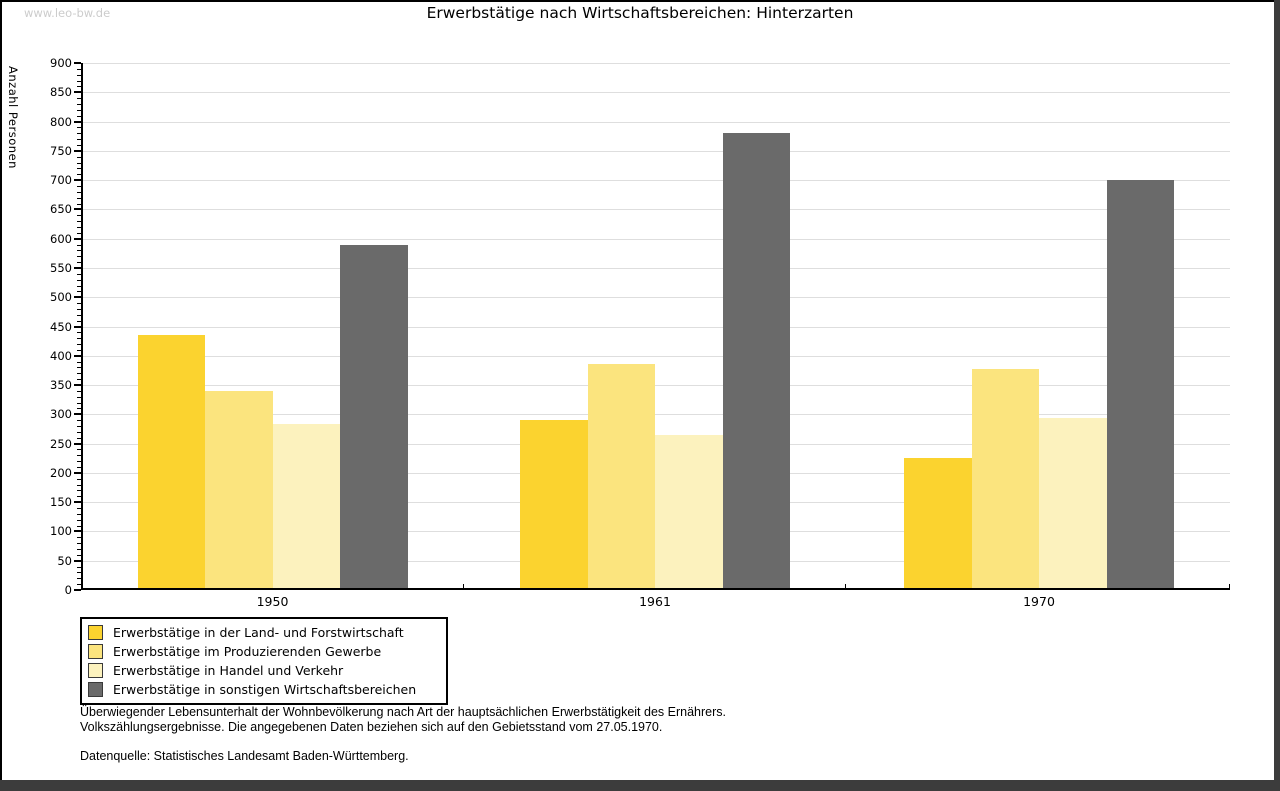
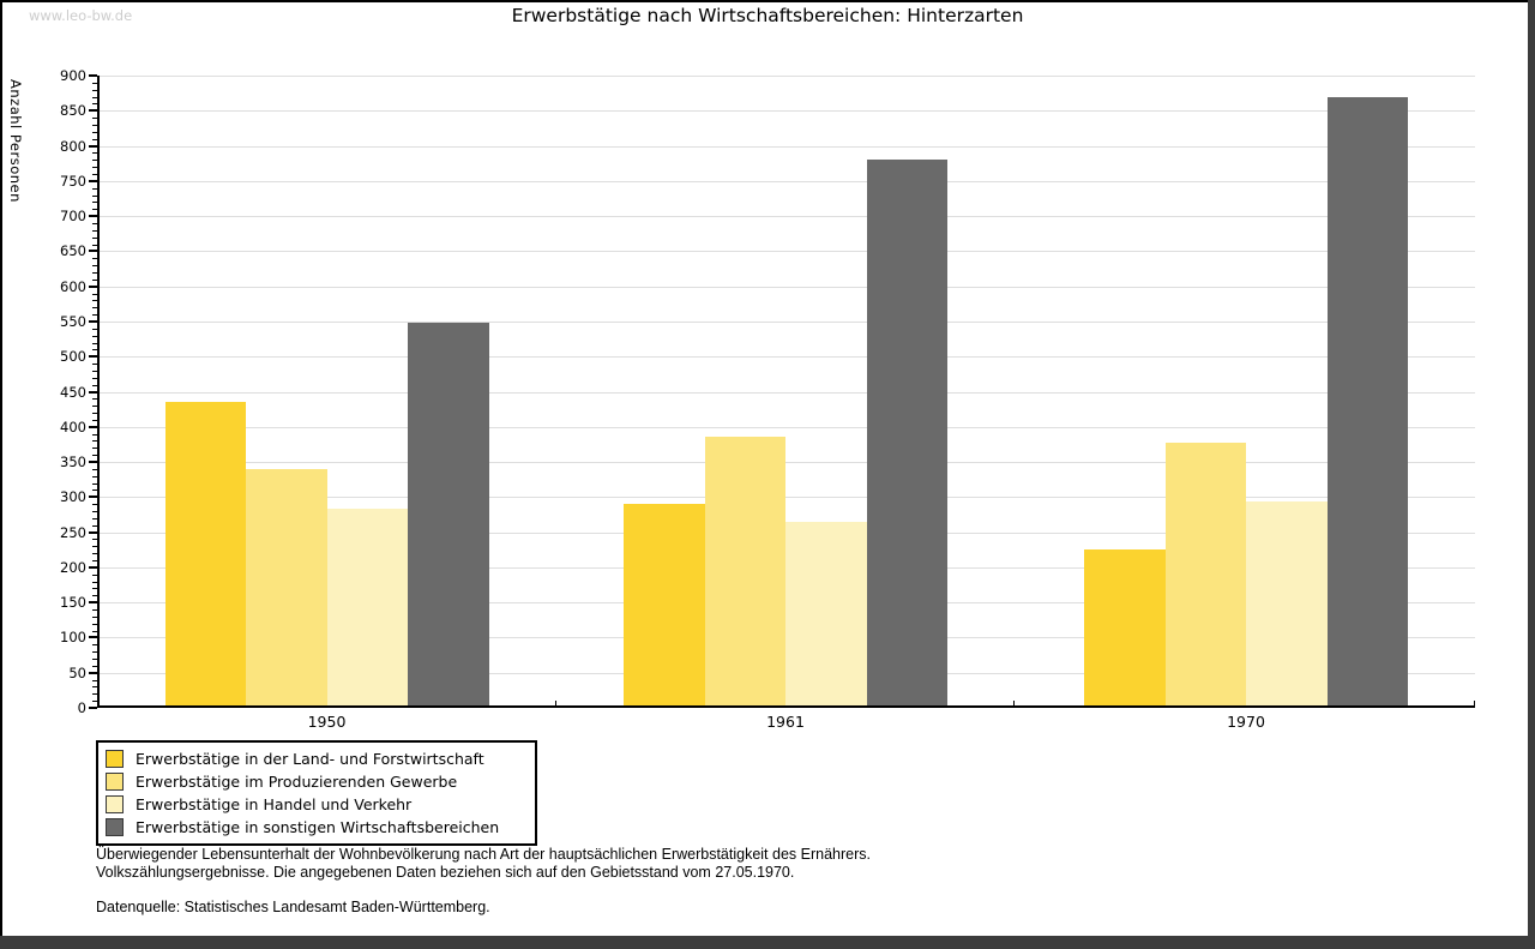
Erwerbstätige in sonstigen Wirtschaftsbereichen/1950: 590 -> 550
Erwerbstätige in sonstigen Wirtschaftsbereichen/1970: 700 -> 870
